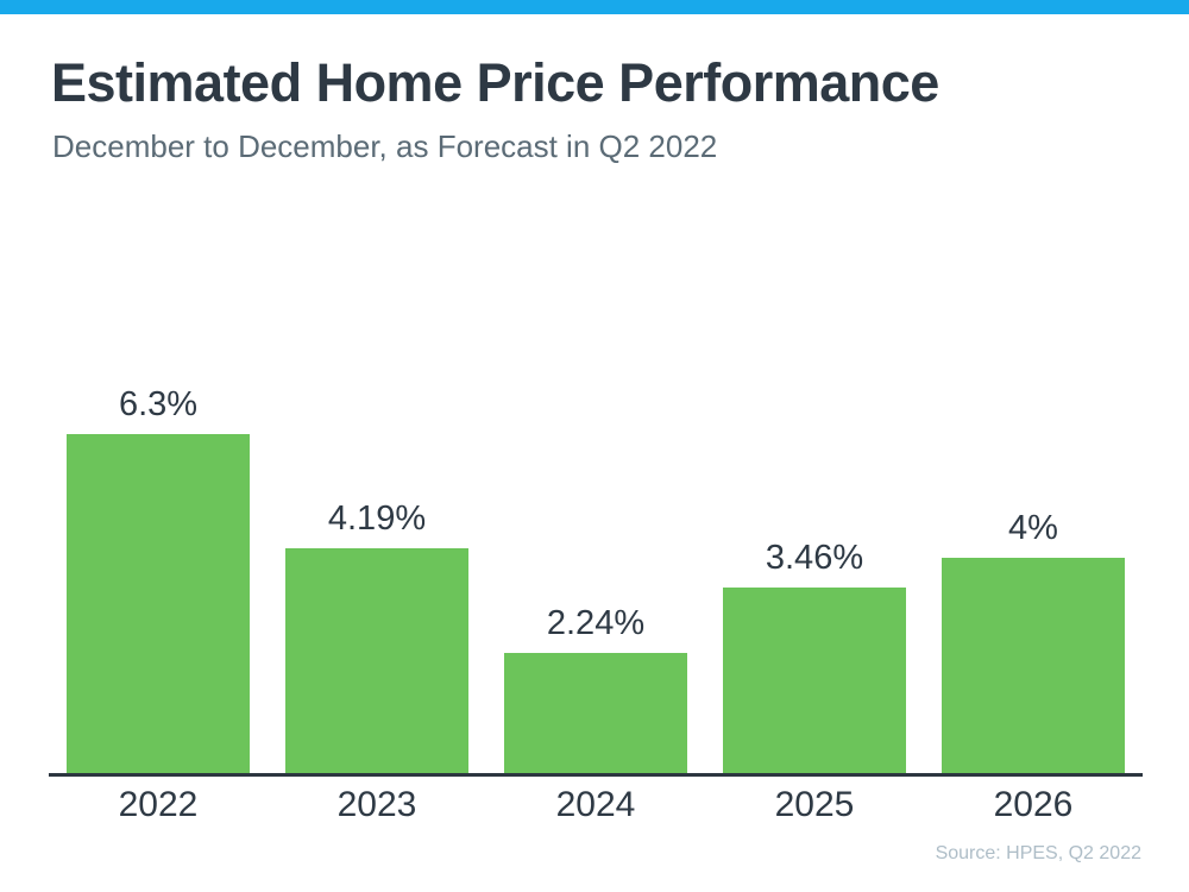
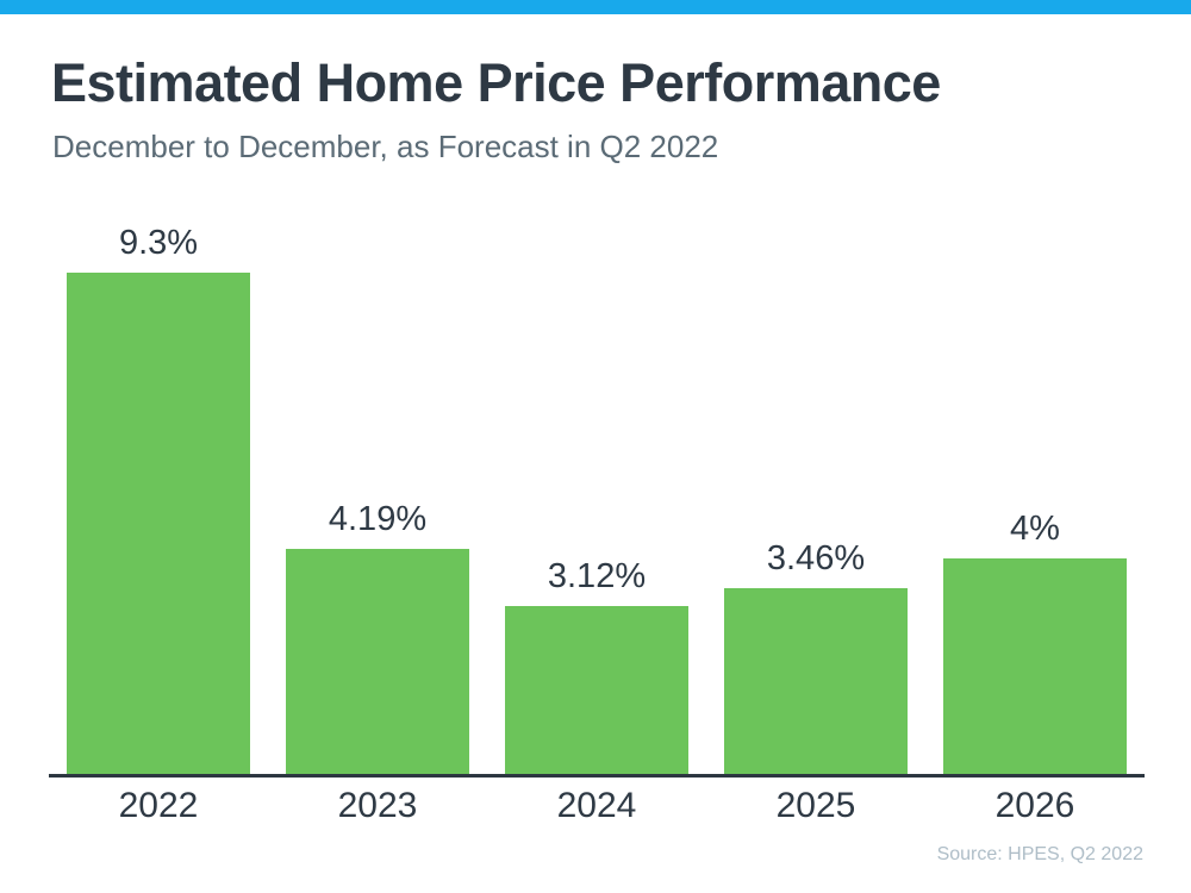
2022: 6.3% -> 9.3%
2024: 2.24% -> 3.12%
